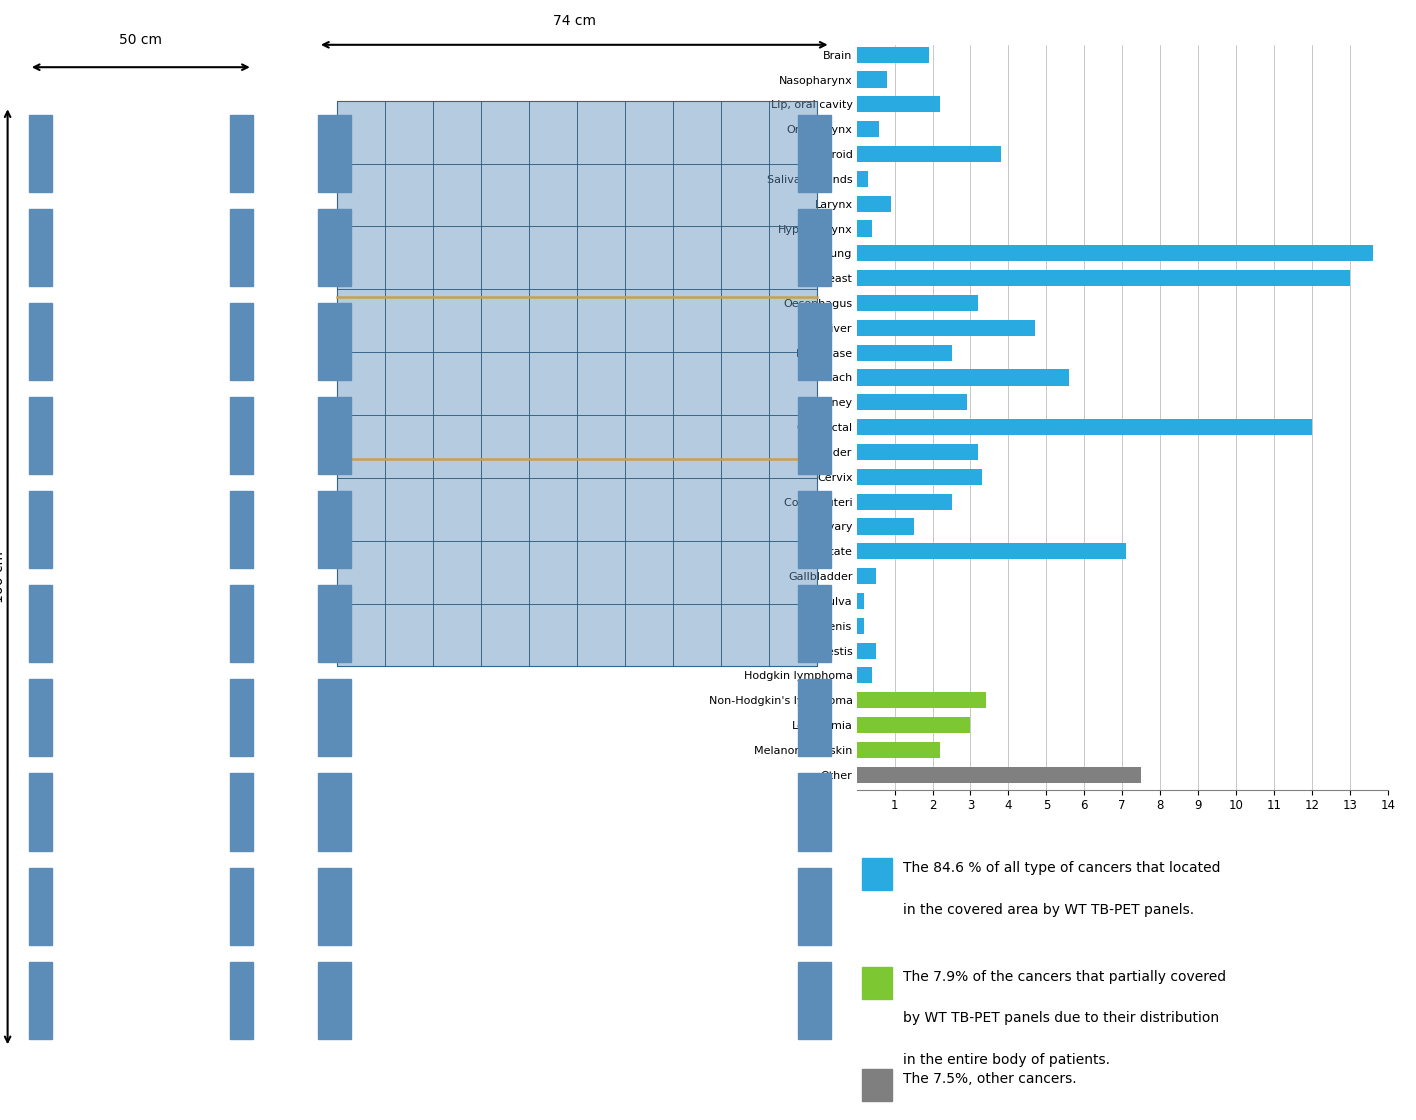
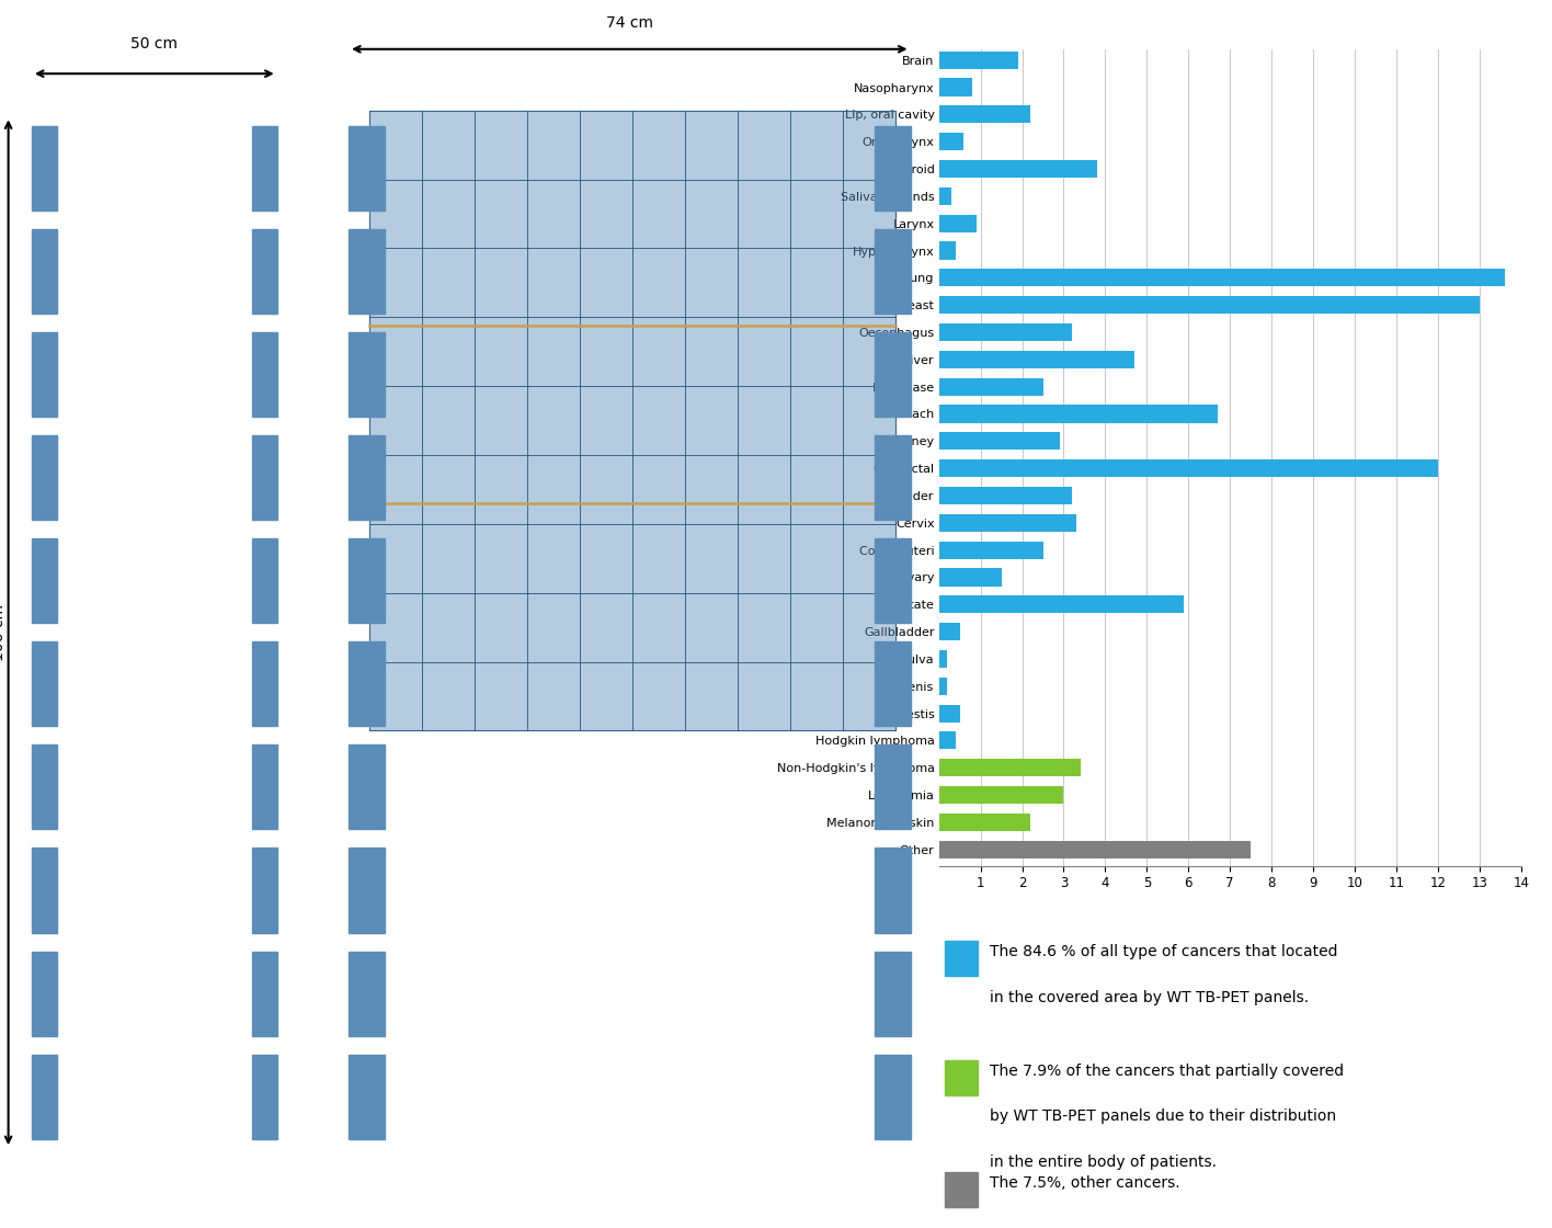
Stomach: 5.6 -> 6.7
Prostate: 7.1 -> 5.9
